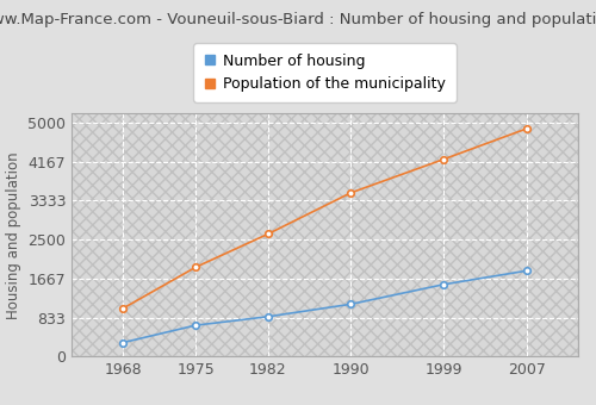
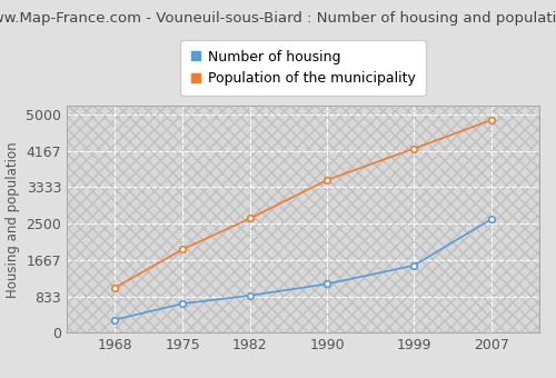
Number of housing/2007: 1830 -> 2600
